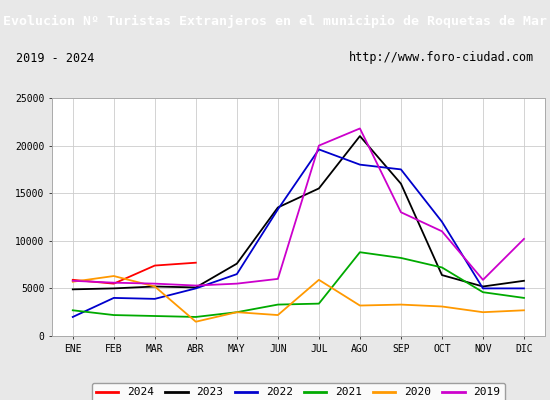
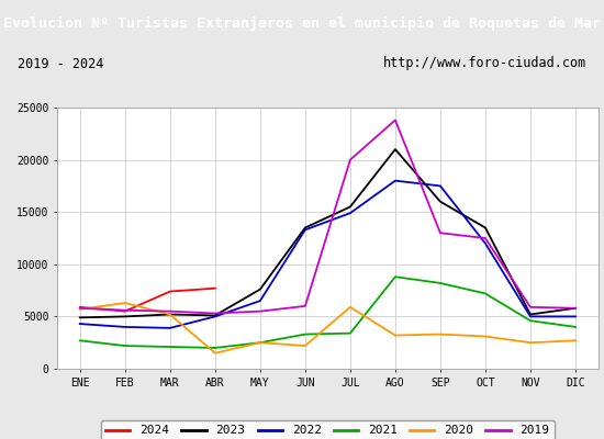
2022/ENE: 2000 -> 4300
2022/JUL: 19600 -> 14900
2019/AGO: 21800 -> 23800
2023/OCT: 6400 -> 13500
2019/OCT: 11000 -> 12500
2019/DIC: 10200 -> 5800
